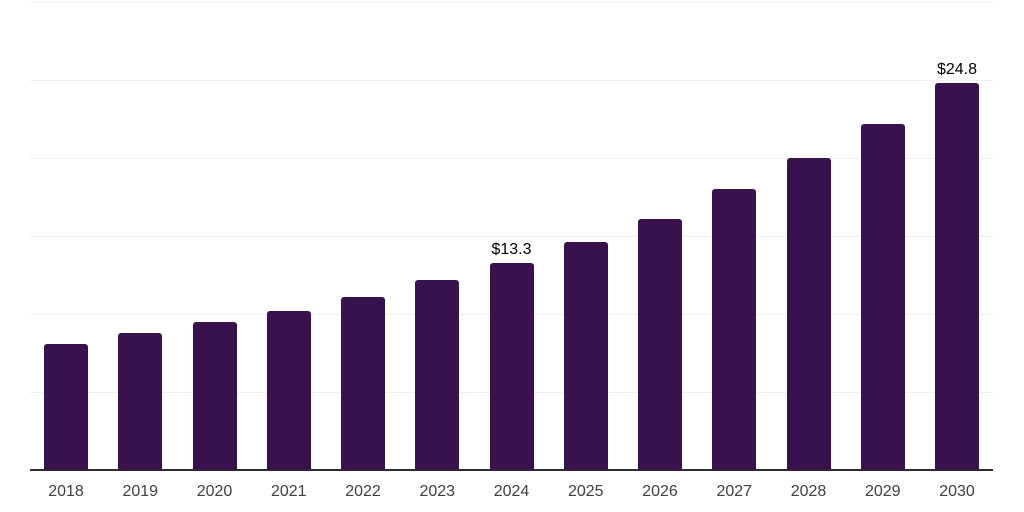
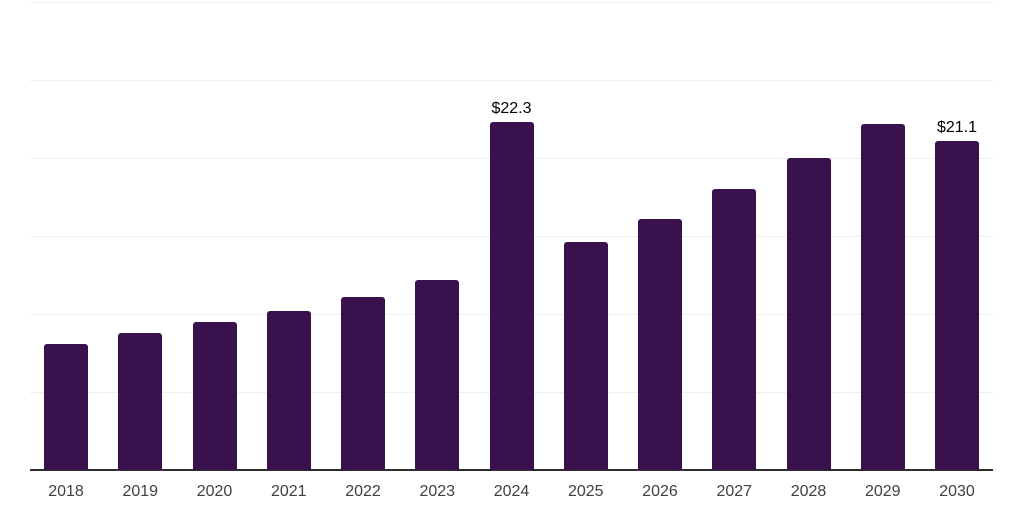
2024: $13.3 -> $22.3
2030: $24.8 -> $21.1
